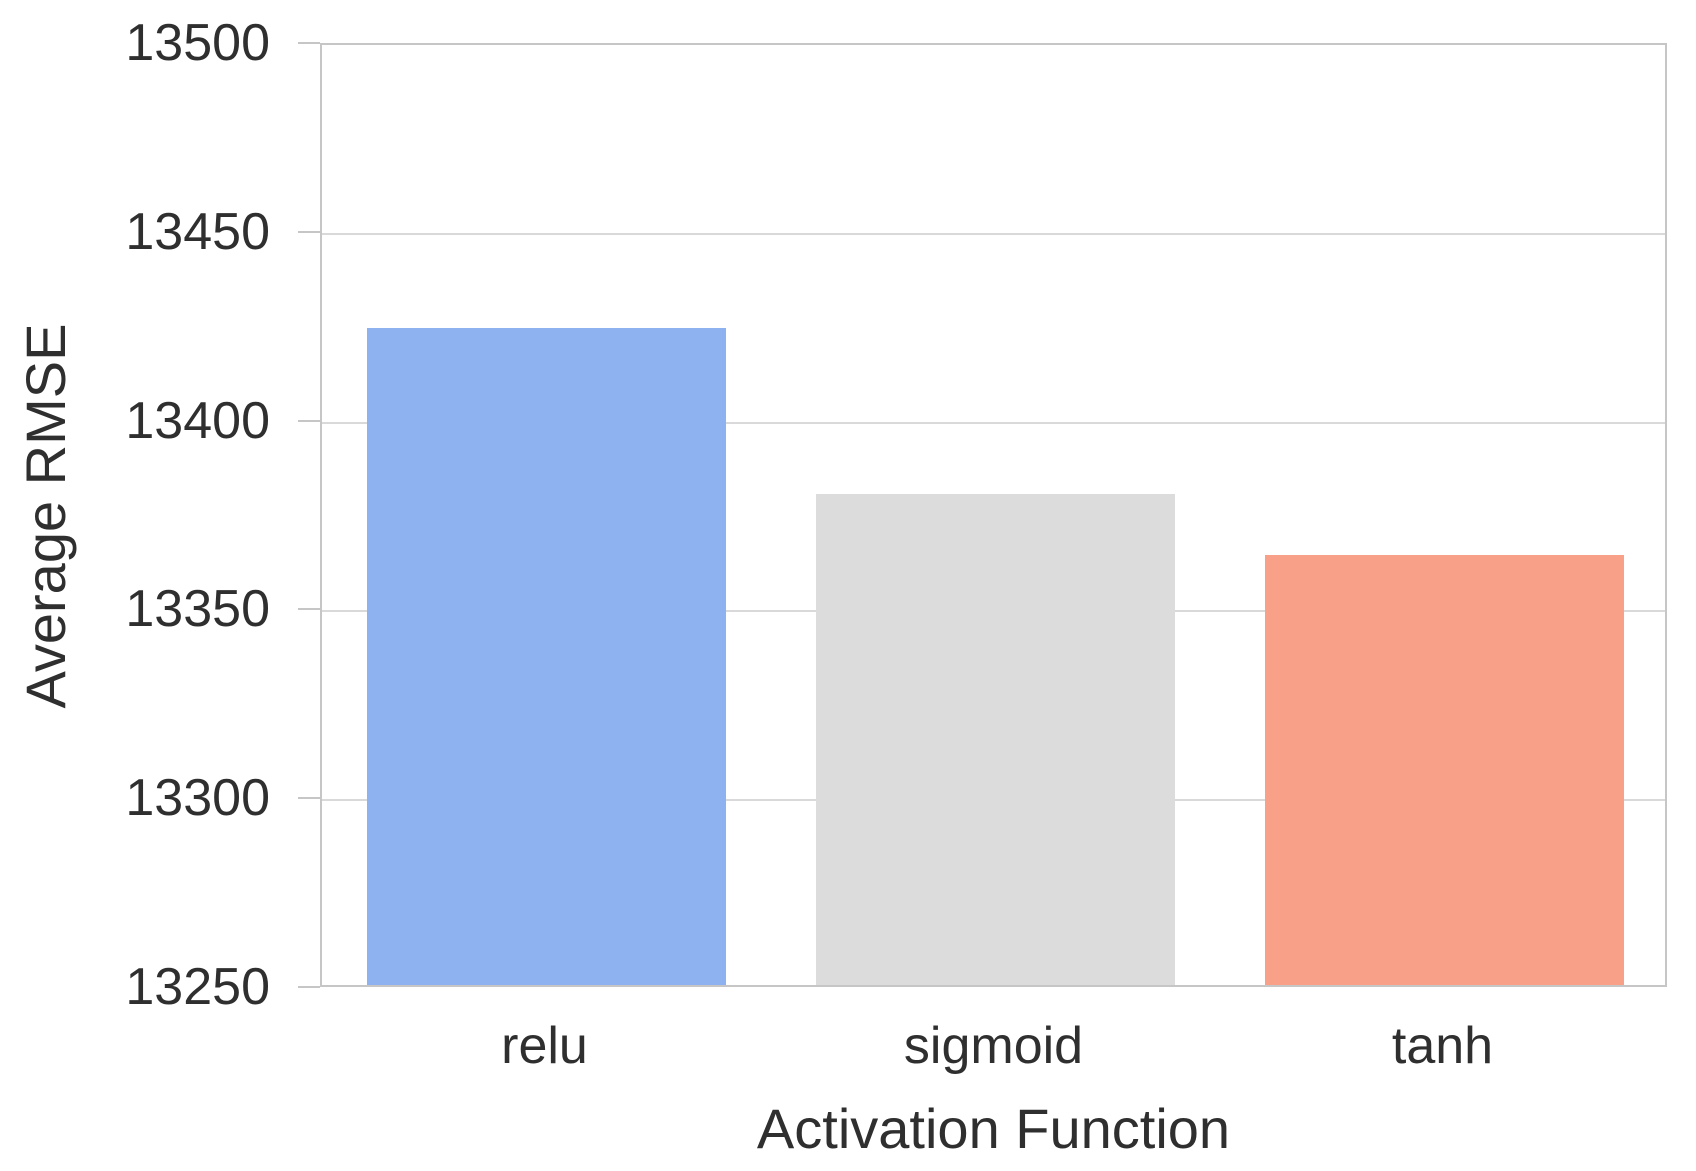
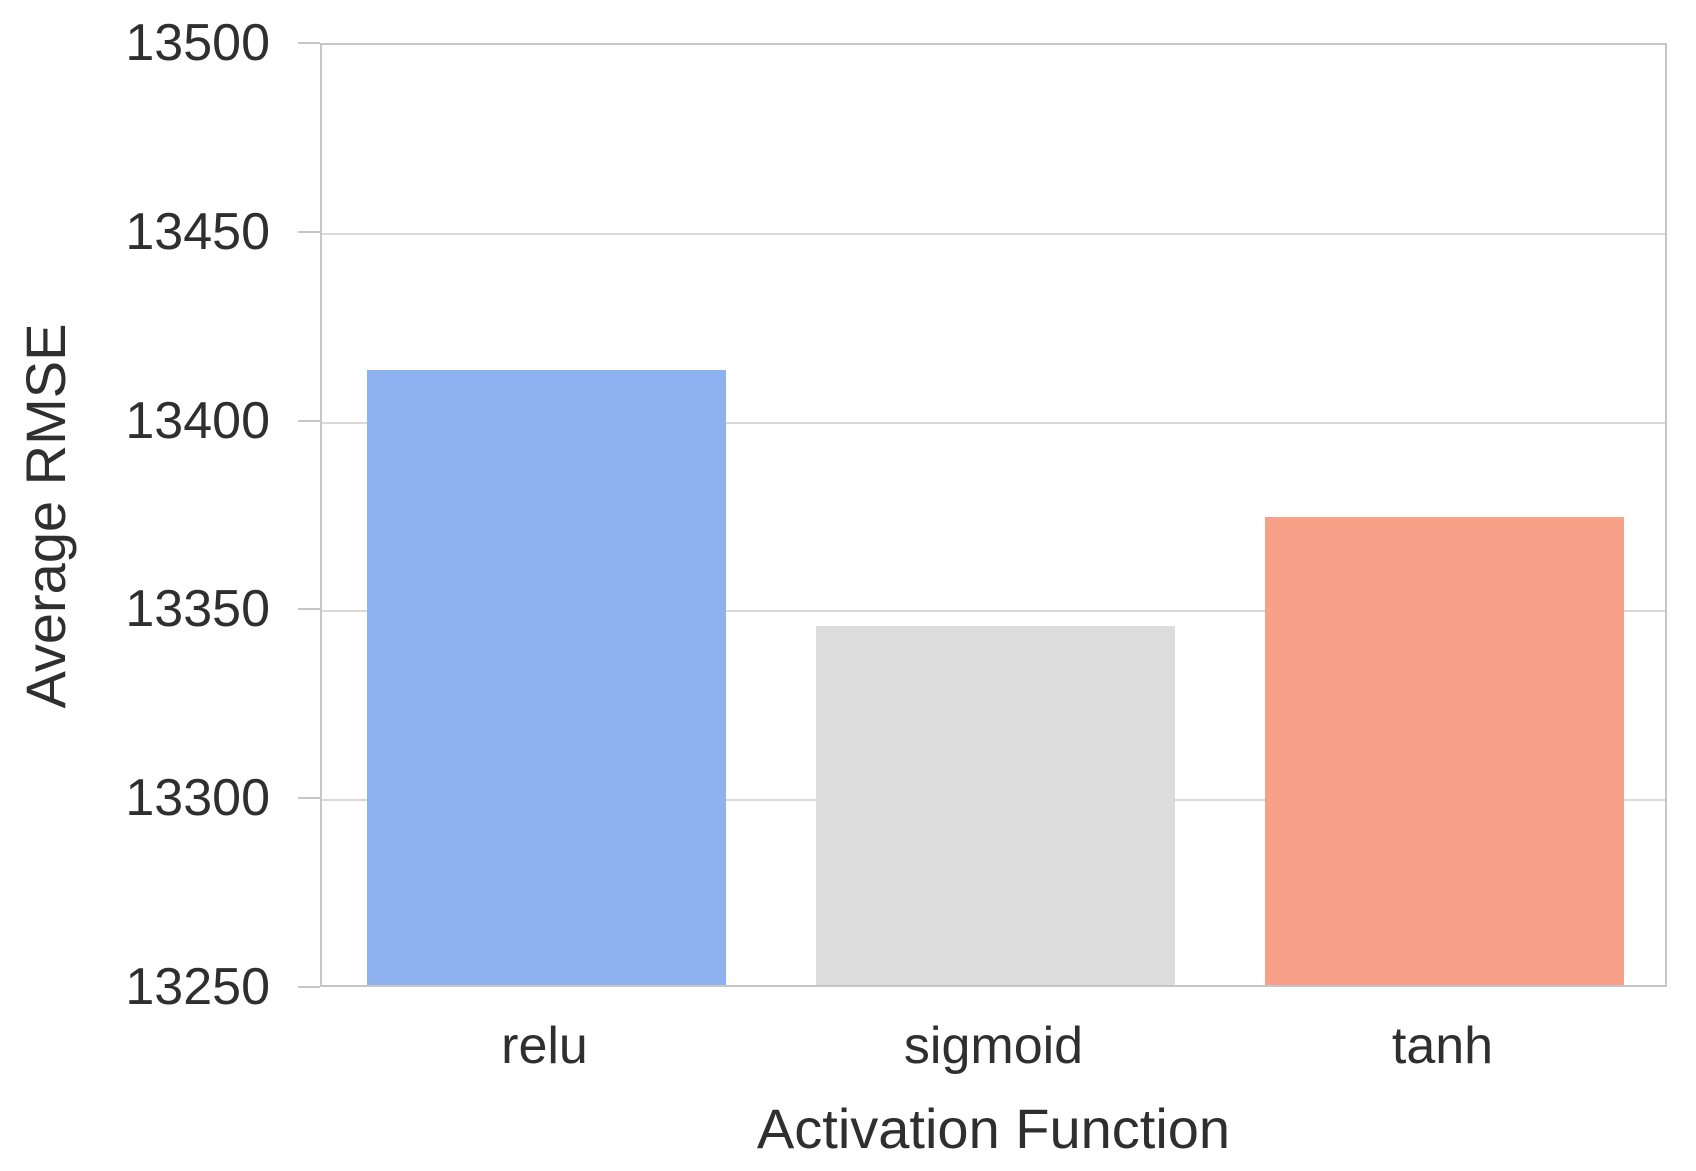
relu: 13424 -> 13413
sigmoid: 13380 -> 13345
tanh: 13364 -> 13374
